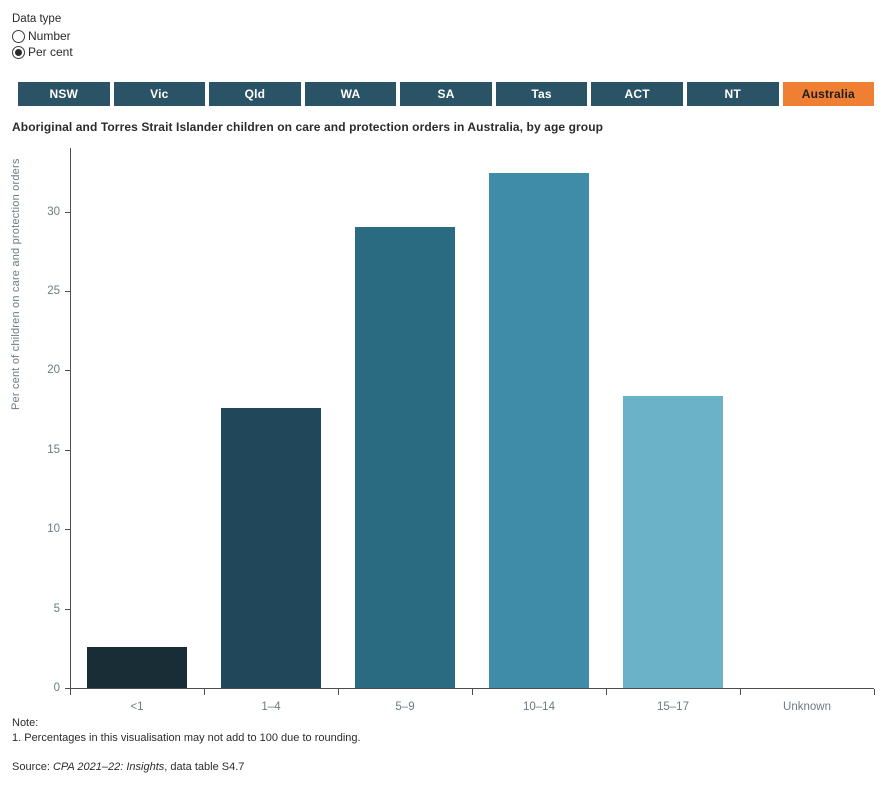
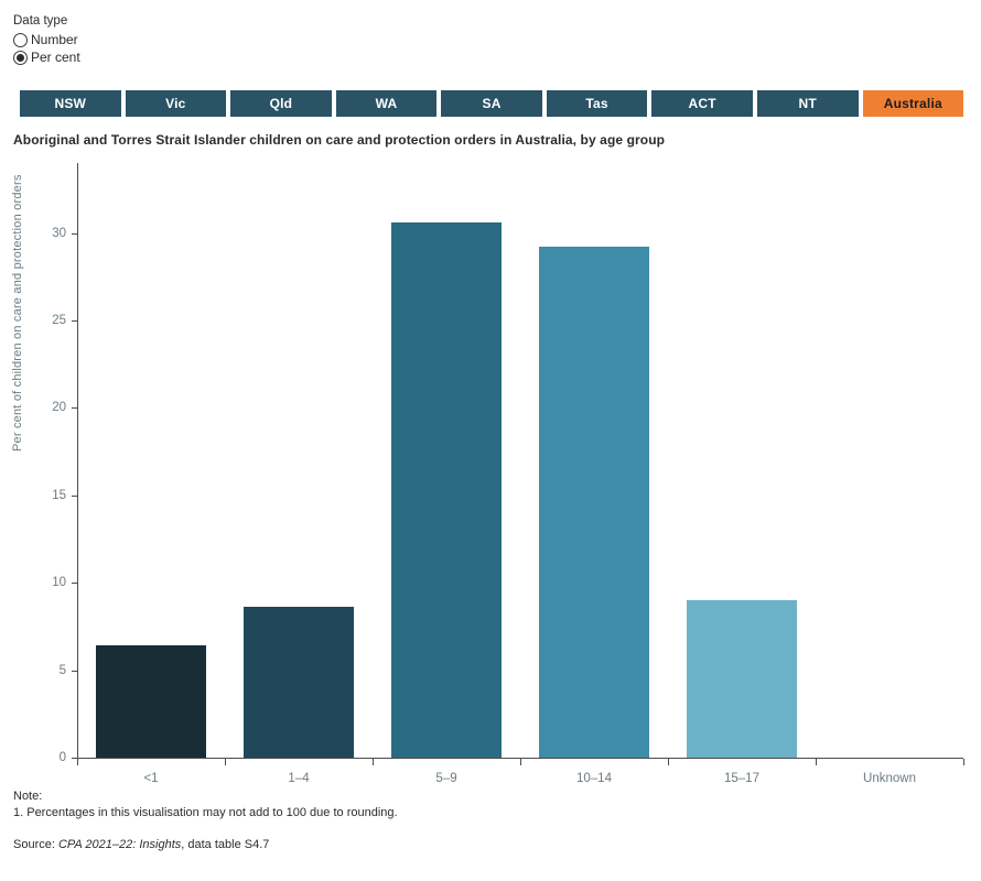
<1: 2.6 -> 6.4
1–4: 17.6 -> 8.6
5–9: 29.0 -> 30.6
10–14: 32.4 -> 29.2
15–17: 18.4 -> 9.0
